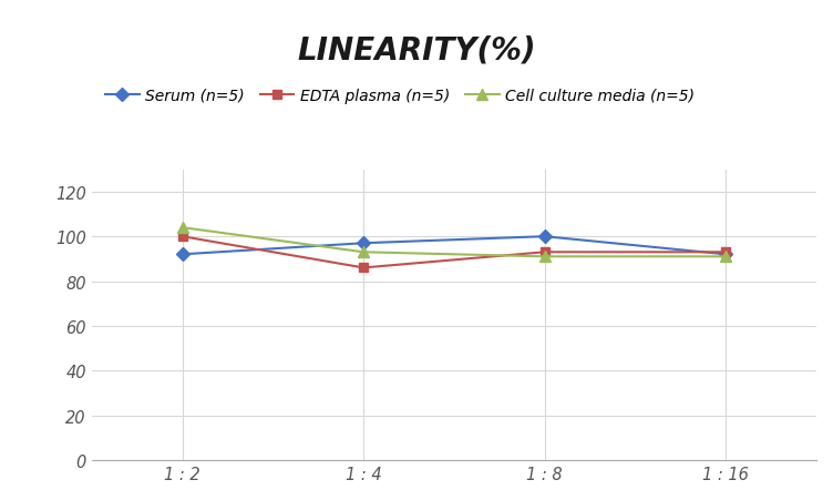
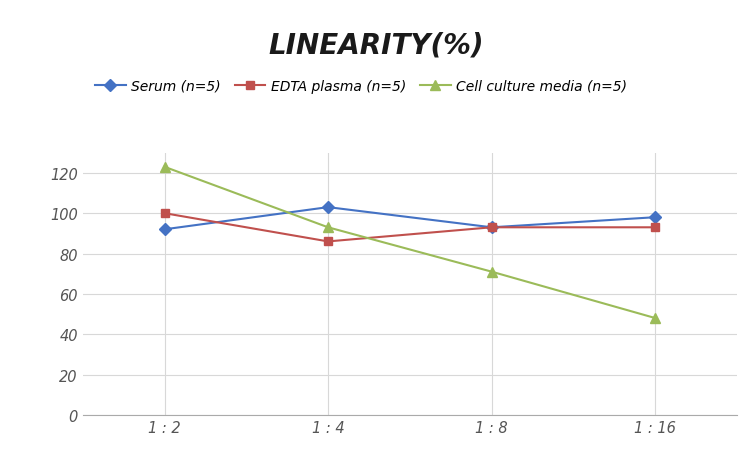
Cell culture media (n=5)/1 : 2: 104 -> 123
Serum (n=5)/1 : 4: 97 -> 103
Serum (n=5)/1 : 8: 100 -> 93
Cell culture media (n=5)/1 : 8: 91 -> 71
Serum (n=5)/1 : 16: 92 -> 98
Cell culture media (n=5)/1 : 16: 91 -> 48
